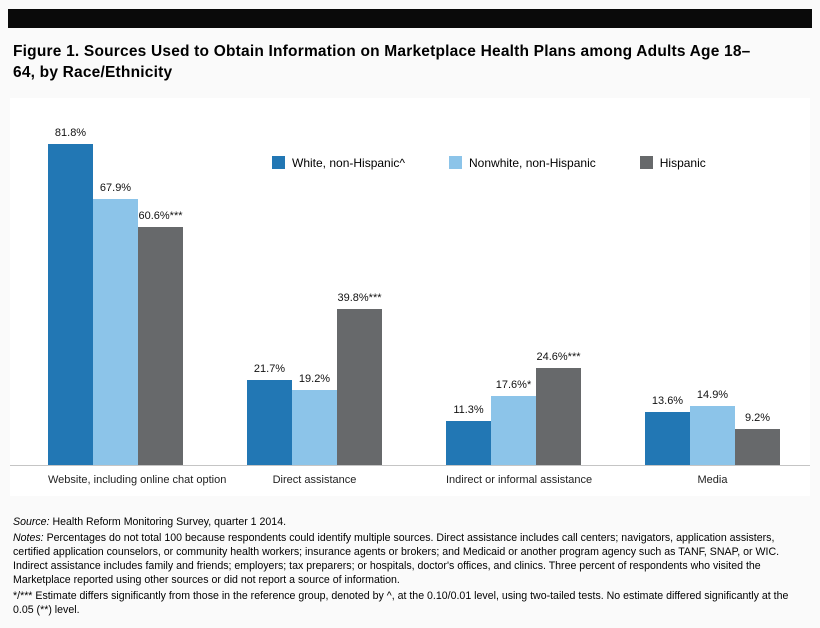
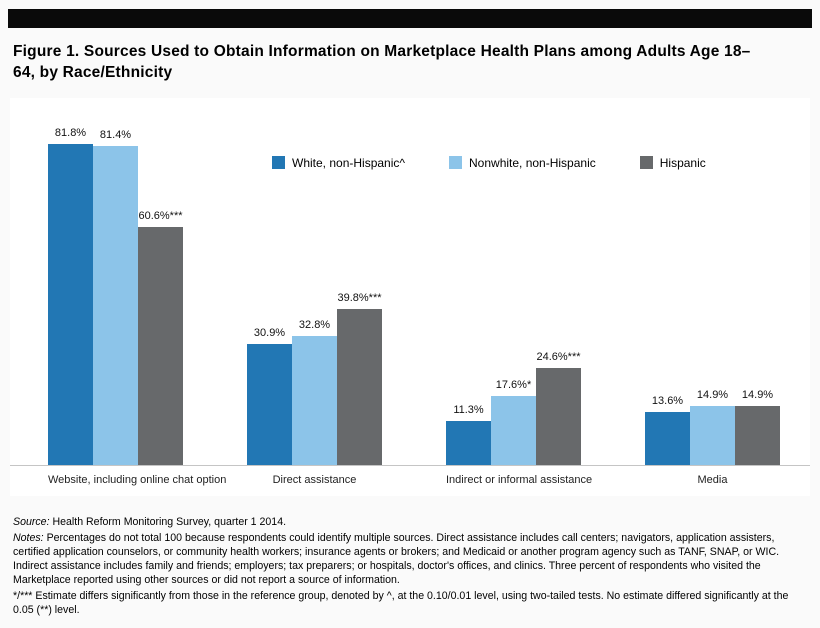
Nonwhite, non-Hispanic/Website, including online chat option: 67.9% -> 81.4%
White, non-Hispanic^/Direct assistance: 21.7% -> 30.9%
Nonwhite, non-Hispanic/Direct assistance: 19.2% -> 32.8%
Hispanic/Media: 9.2% -> 14.9%
